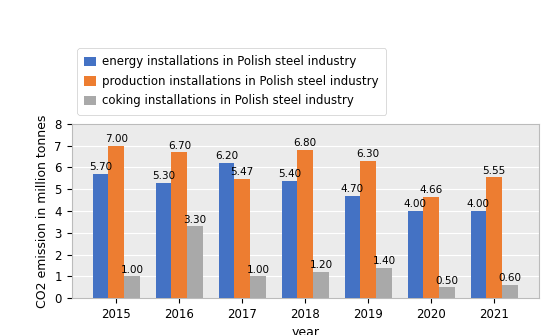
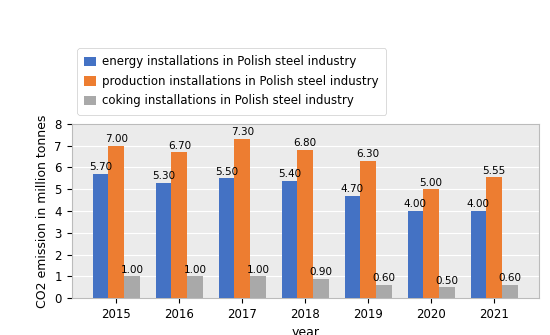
coking installations in Polish steel industry/2016: 3.30 -> 1.00
energy installations in Polish steel industry/2017: 6.20 -> 5.50
production installations in Polish steel industry/2017: 5.47 -> 7.30
coking installations in Polish steel industry/2018: 1.20 -> 0.90
coking installations in Polish steel industry/2019: 1.40 -> 0.60
production installations in Polish steel industry/2020: 4.66 -> 5.00
